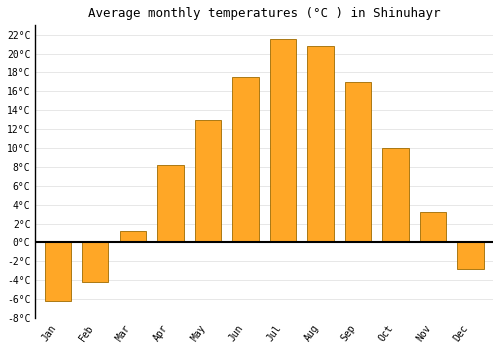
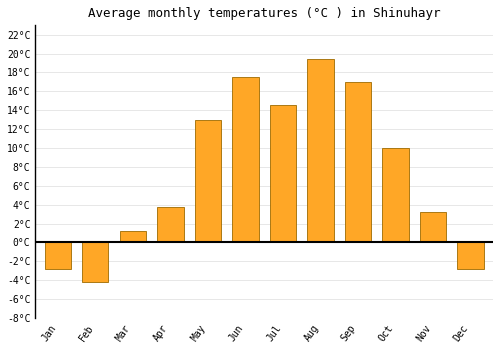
Jan: -6.2°C -> -2.8°C
Apr: 8.2°C -> 3.8°C
Jul: 21.5°C -> 14.6°C
Aug: 20.8°C -> 19.4°C
